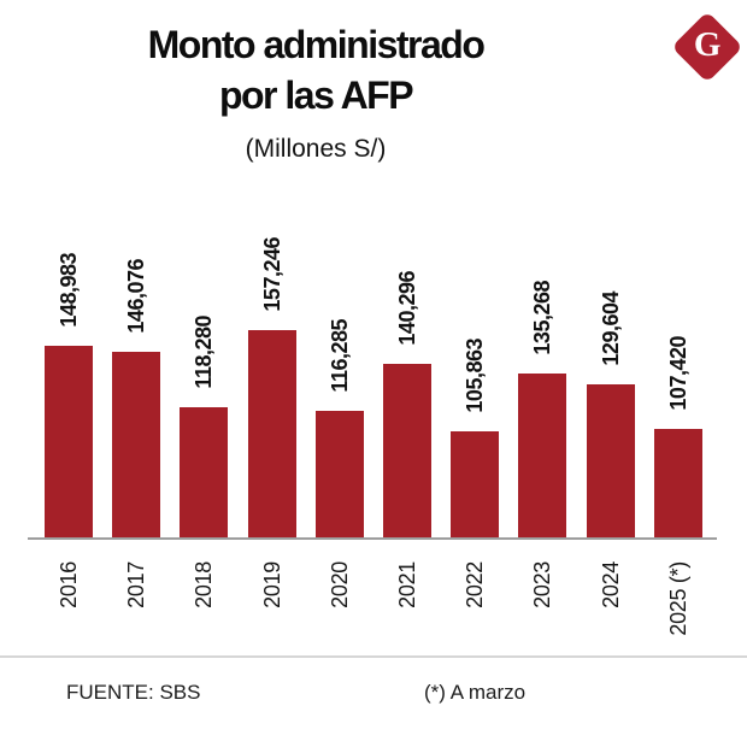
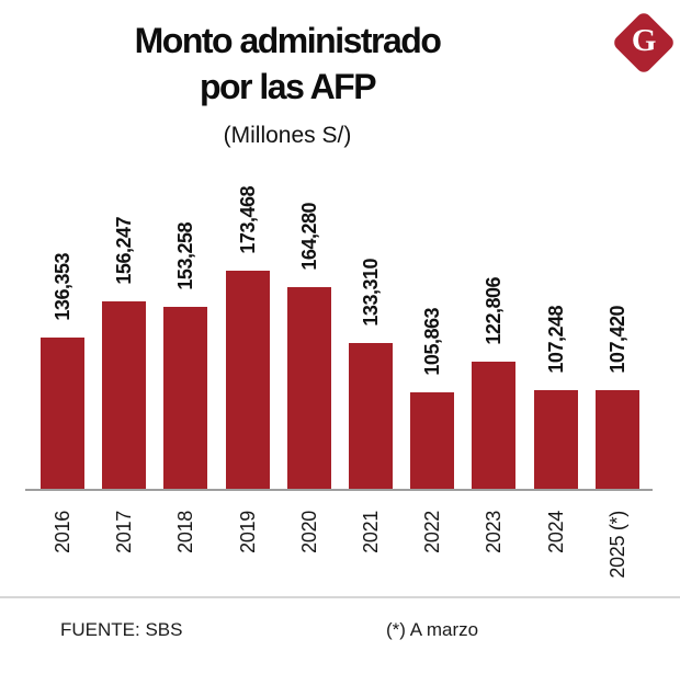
2016: 148,983 -> 136,353
2017: 146,076 -> 156,247
2018: 118,280 -> 153,258
2019: 157,246 -> 173,468
2020: 116,285 -> 164,280
2021: 140,296 -> 133,310
2023: 135,268 -> 122,806
2024: 129,604 -> 107,248
